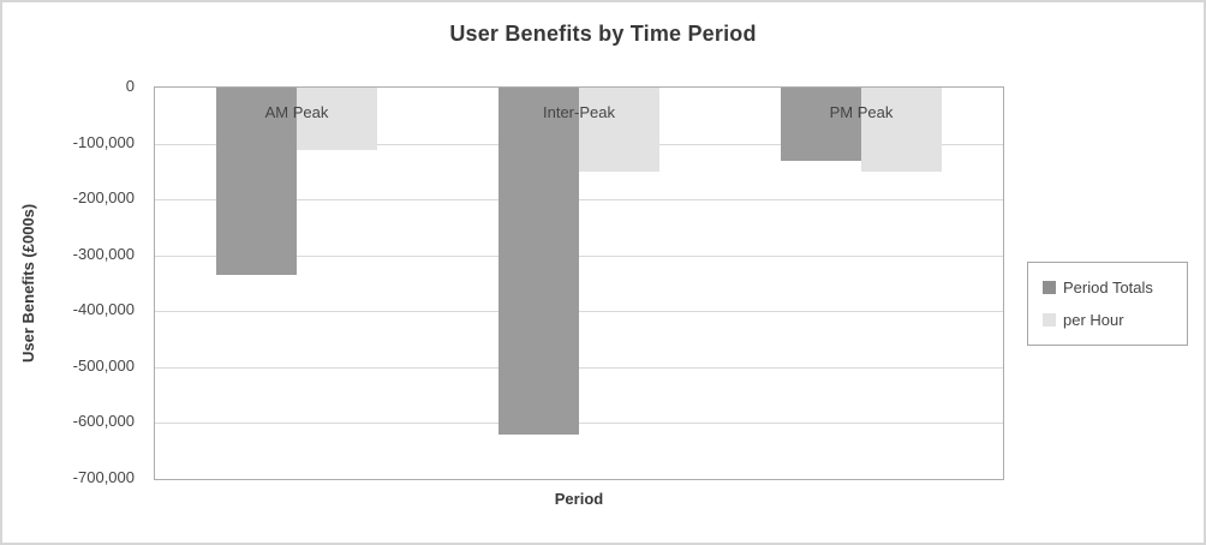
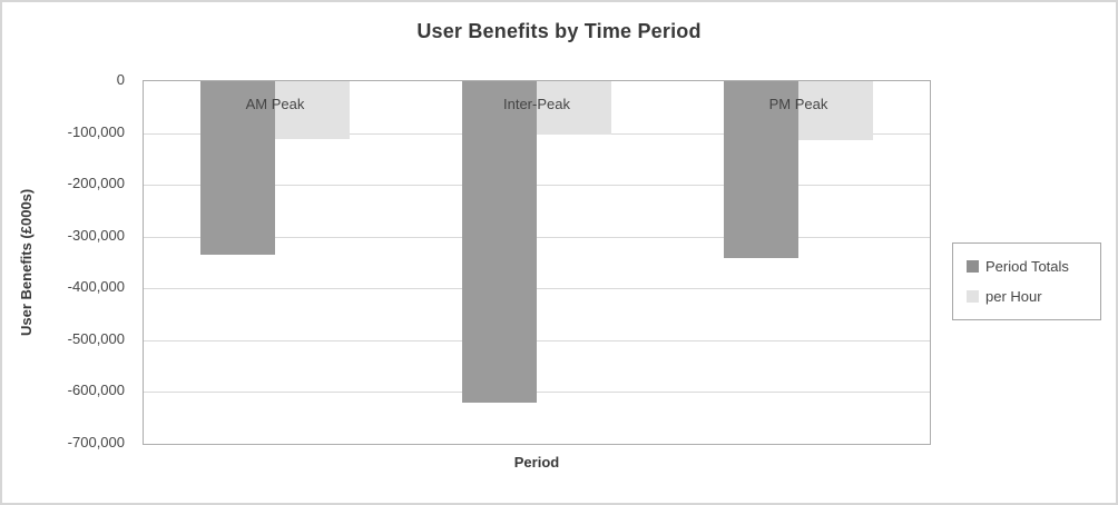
per Hour/Inter-Peak: -150000 -> -100000
Period Totals/PM Peak: -130000 -> -340000
per Hour/PM Peak: -150000 -> -110000
